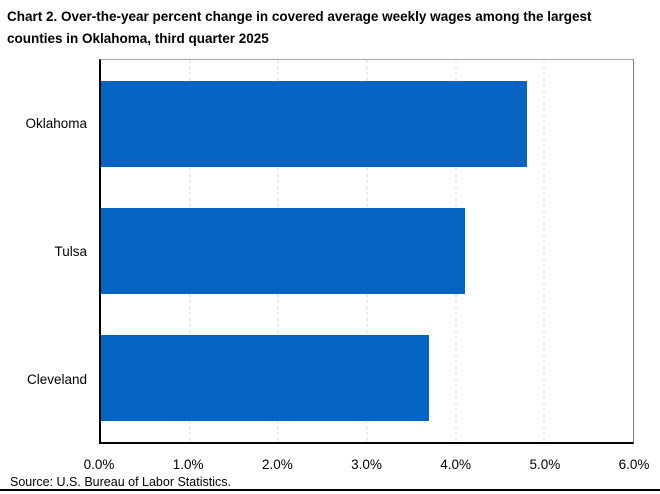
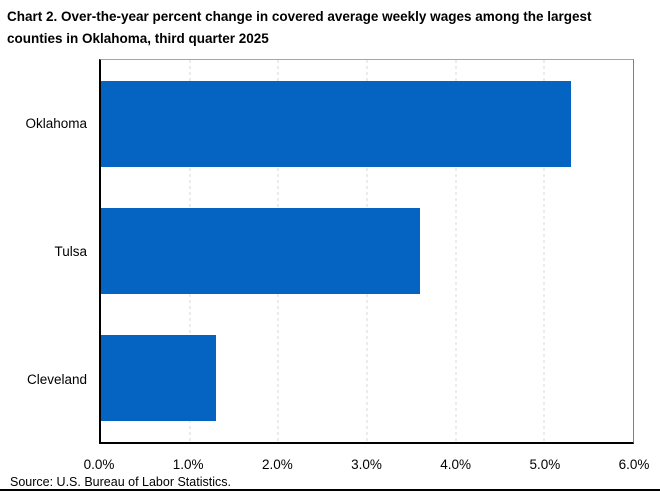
Oklahoma: 4.8% -> 5.3%
Tulsa: 4.1% -> 3.6%
Cleveland: 3.7% -> 1.3%
